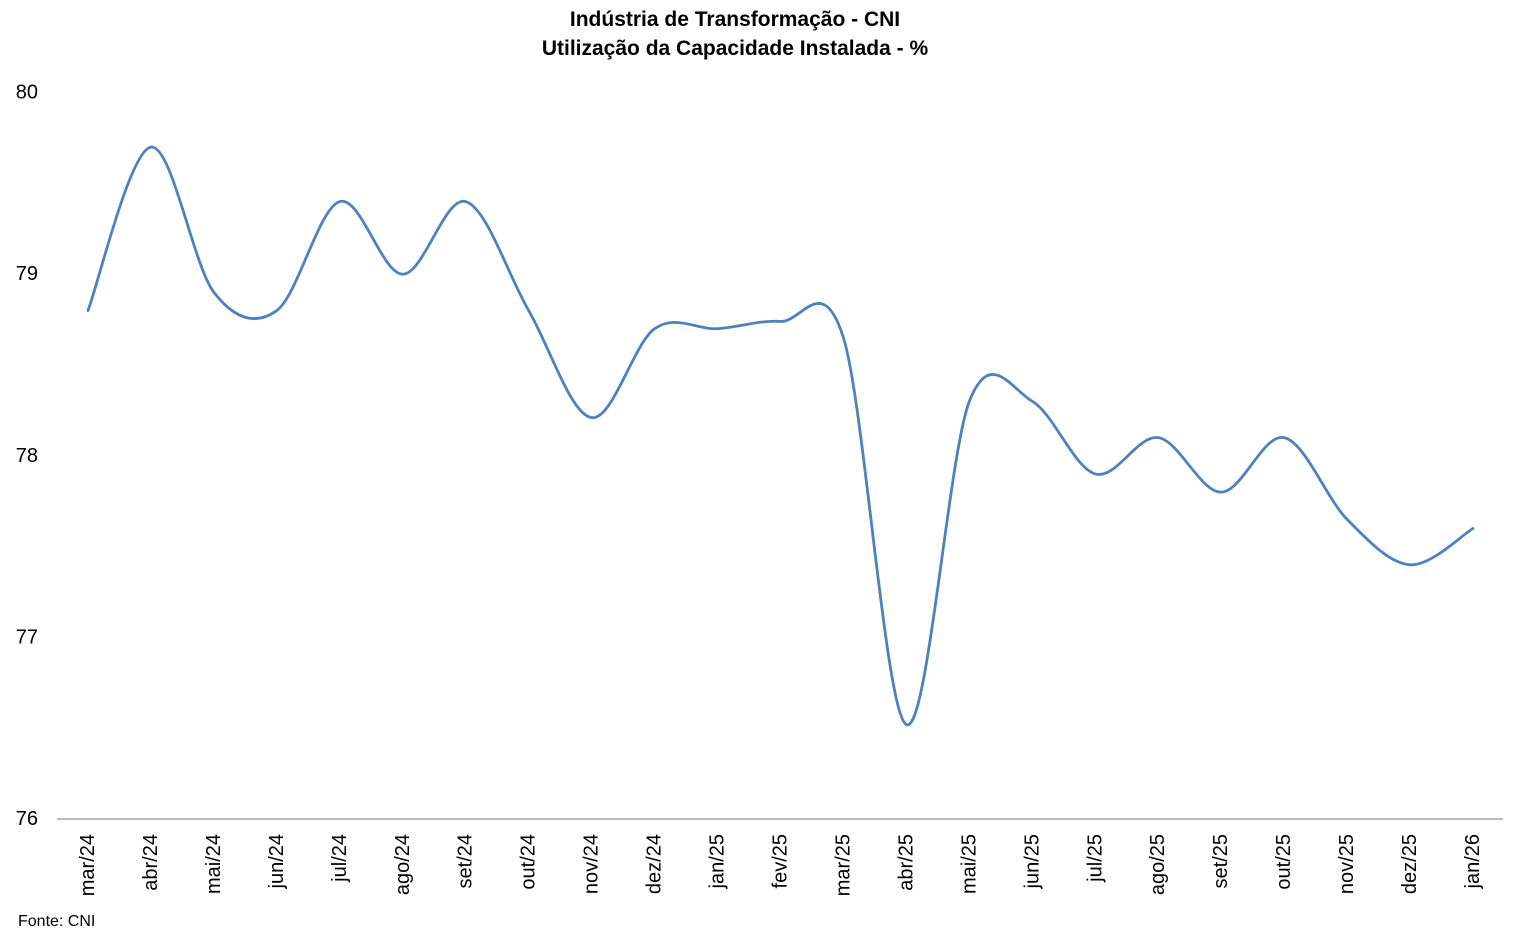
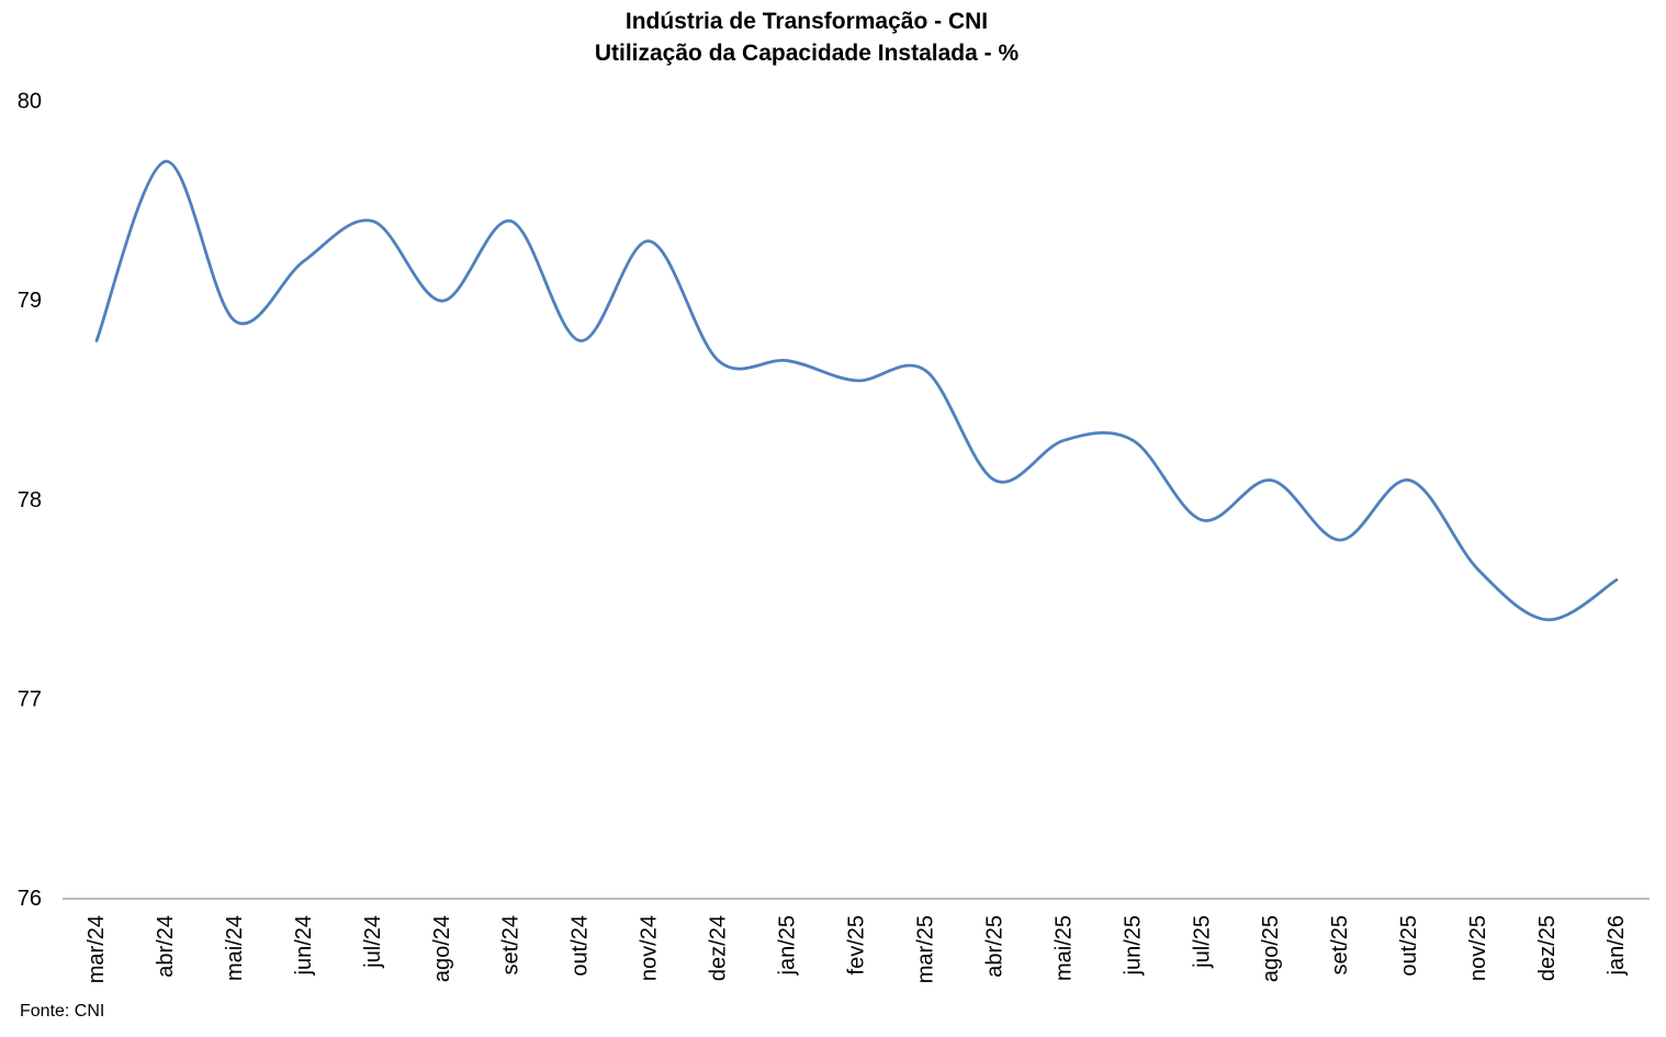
jun/24: 78.80 -> 79.20
nov/24: 78.21 -> 79.30
fev/25: 78.74 -> 78.60
abr/25: 76.52 -> 78.10
